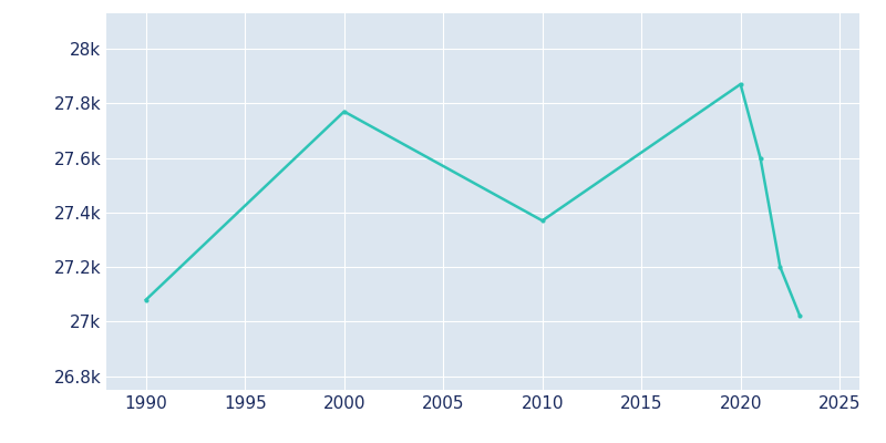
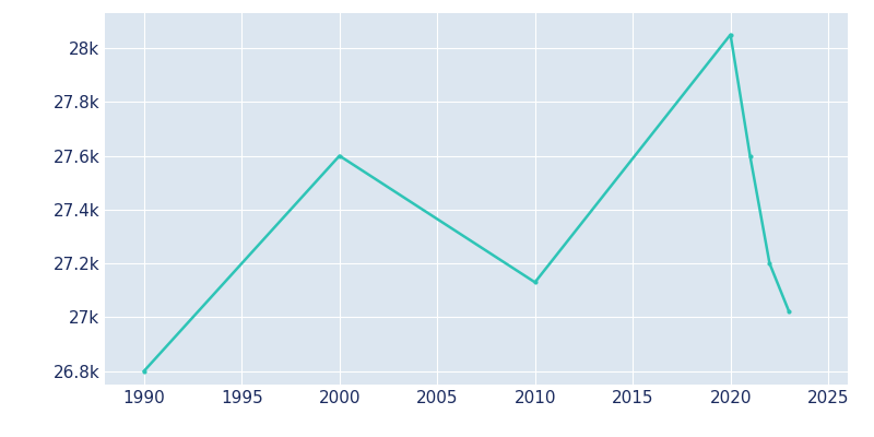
1990: 27.08k -> 26.80k
2000: 27.77k -> 27.60k
2010: 27.37k -> 27.13k
2020: 27.87k -> 28.05k
